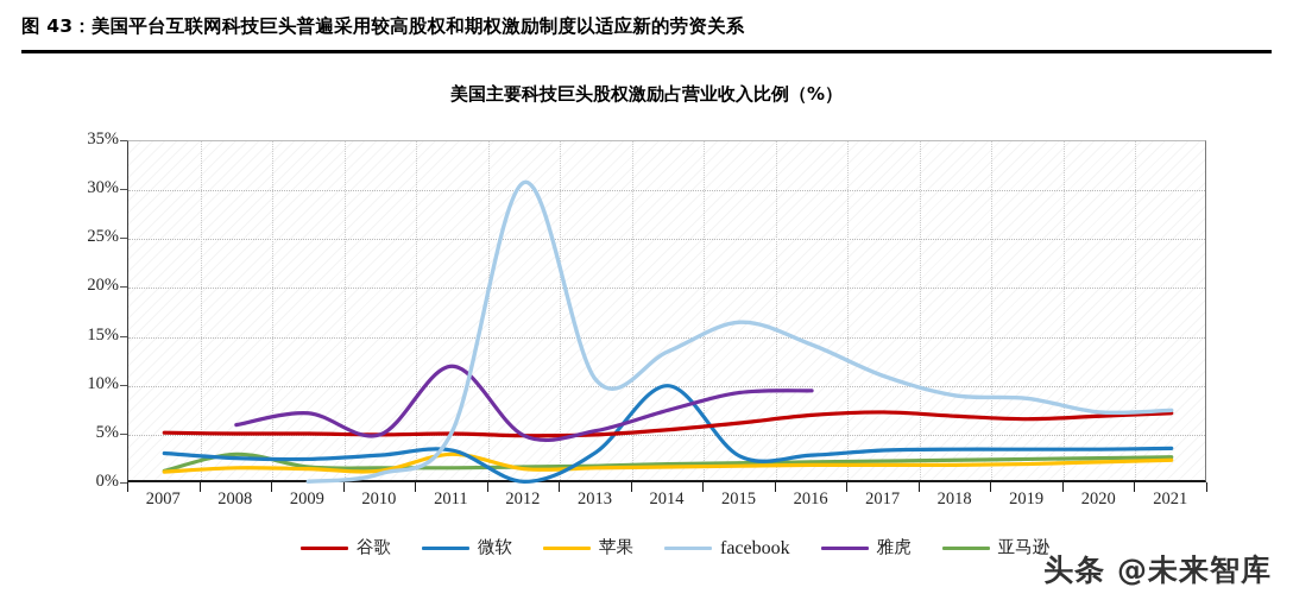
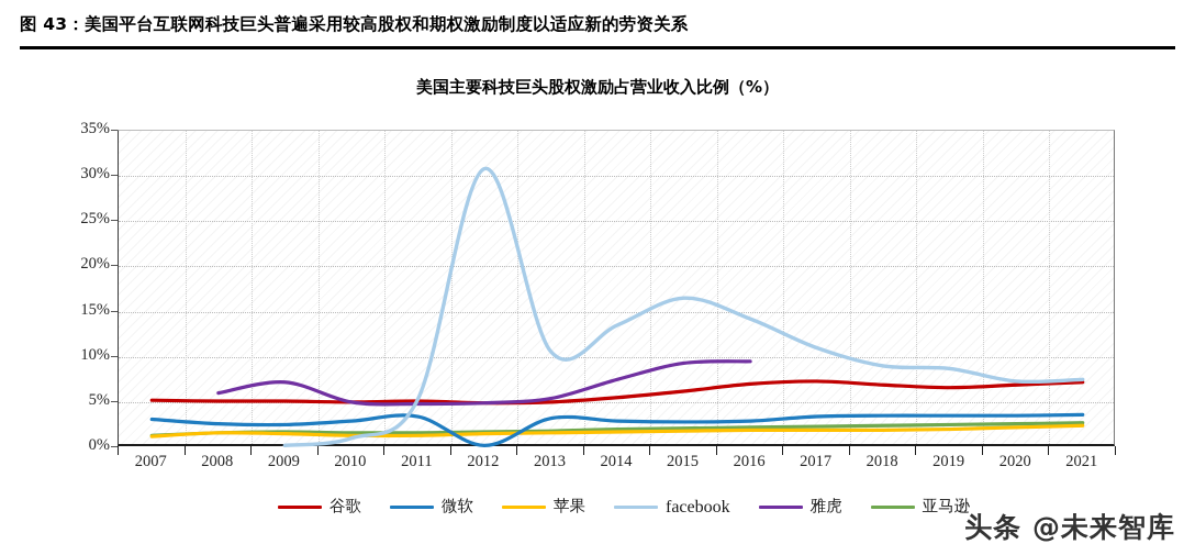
亚马逊/2008: 3% -> 2%
苹果/2011: 3% -> 1%
雅虎/2011: 12% -> 5%
微软/2014: 10% -> 3%
